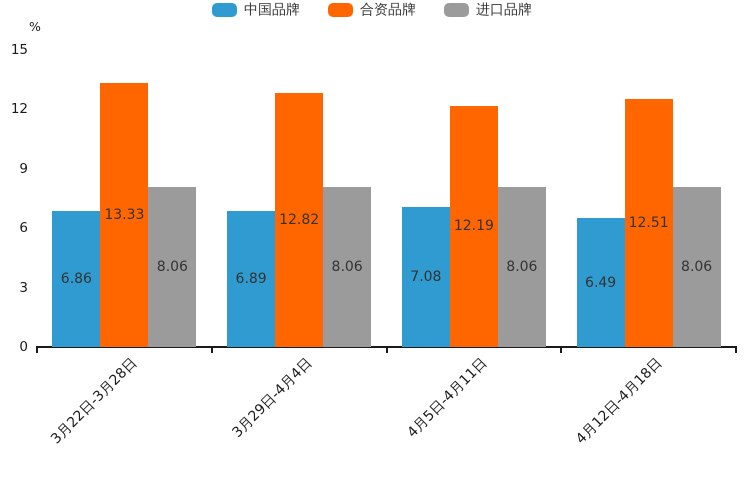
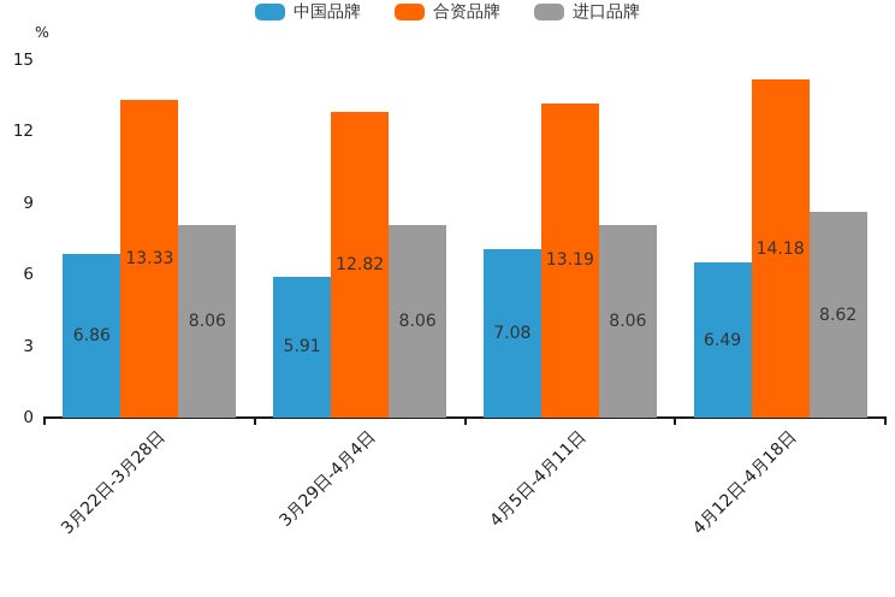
中国品牌/3月29日-4月4日: 6.89 -> 5.91
合资品牌/4月5日-4月11日: 12.19 -> 13.19
合资品牌/4月12日-4月18日: 12.51 -> 14.18
进口品牌/4月12日-4月18日: 8.06 -> 8.62
